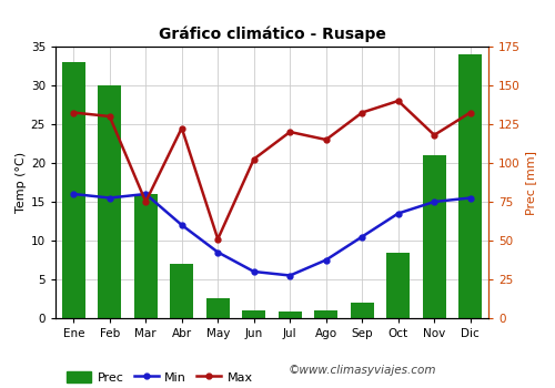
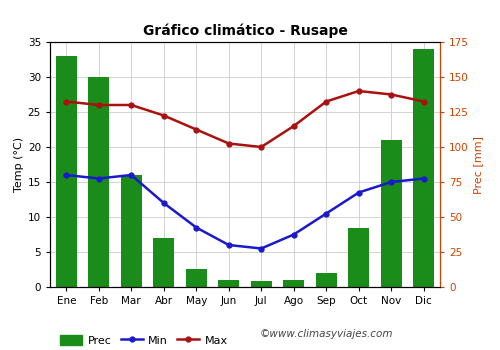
Max/Mar: 15.0 -> 26.0
Max/May: 10.2 -> 22.5
Max/Jul: 24.0 -> 20.0
Max/Nov: 23.6 -> 27.5
